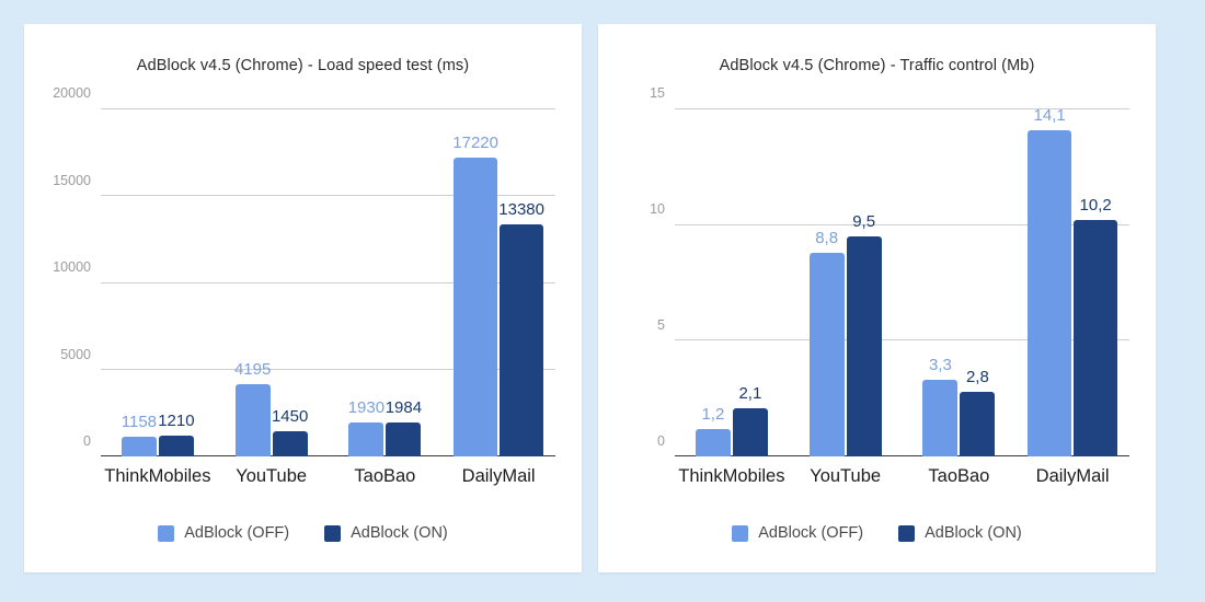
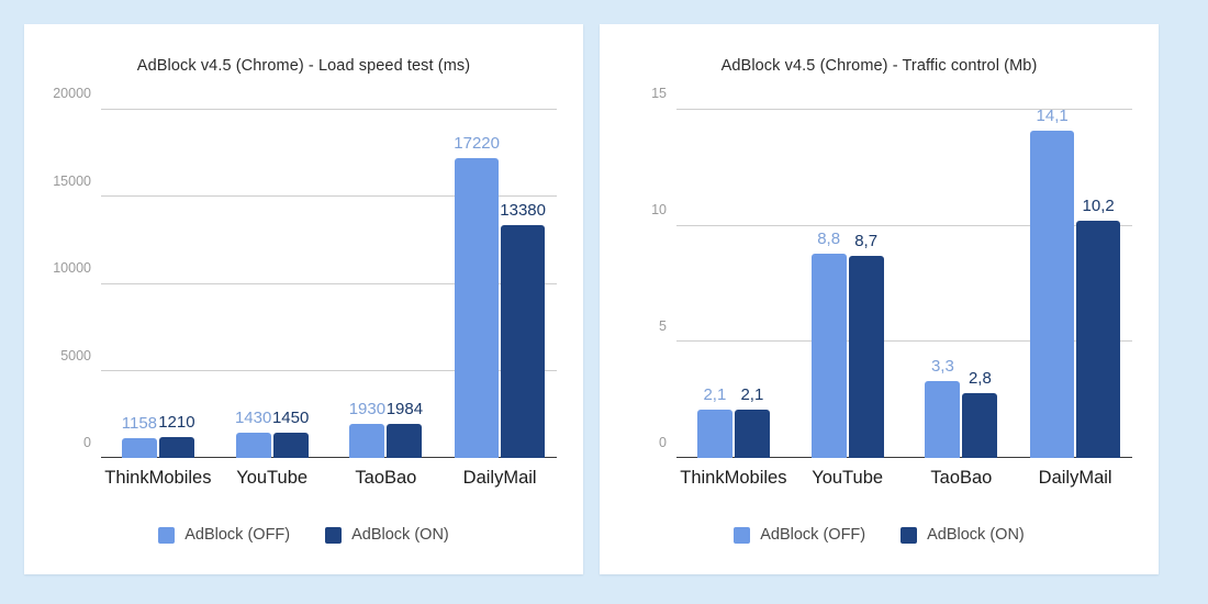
AdBlock v4.5 (Chrome) - Load speed test (ms)/AdBlock (OFF)/YouTube: 4195 -> 1430
AdBlock v4.5 (Chrome) - Traffic control (Mb)/AdBlock (OFF)/ThinkMobiles: 1,2 -> 2,1
AdBlock v4.5 (Chrome) - Traffic control (Mb)/AdBlock (ON)/YouTube: 9,5 -> 8,7
